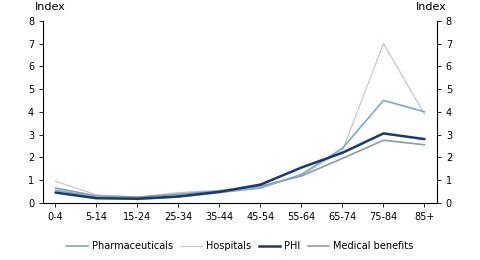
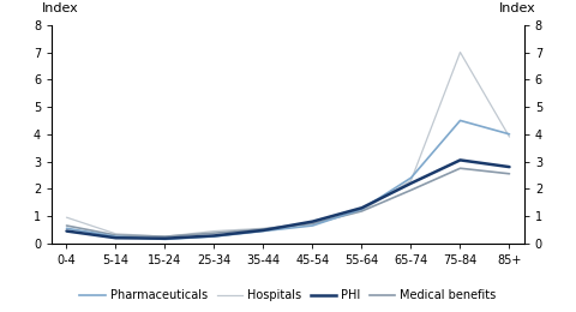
PHI/55-64: 1.55 -> 1.30
